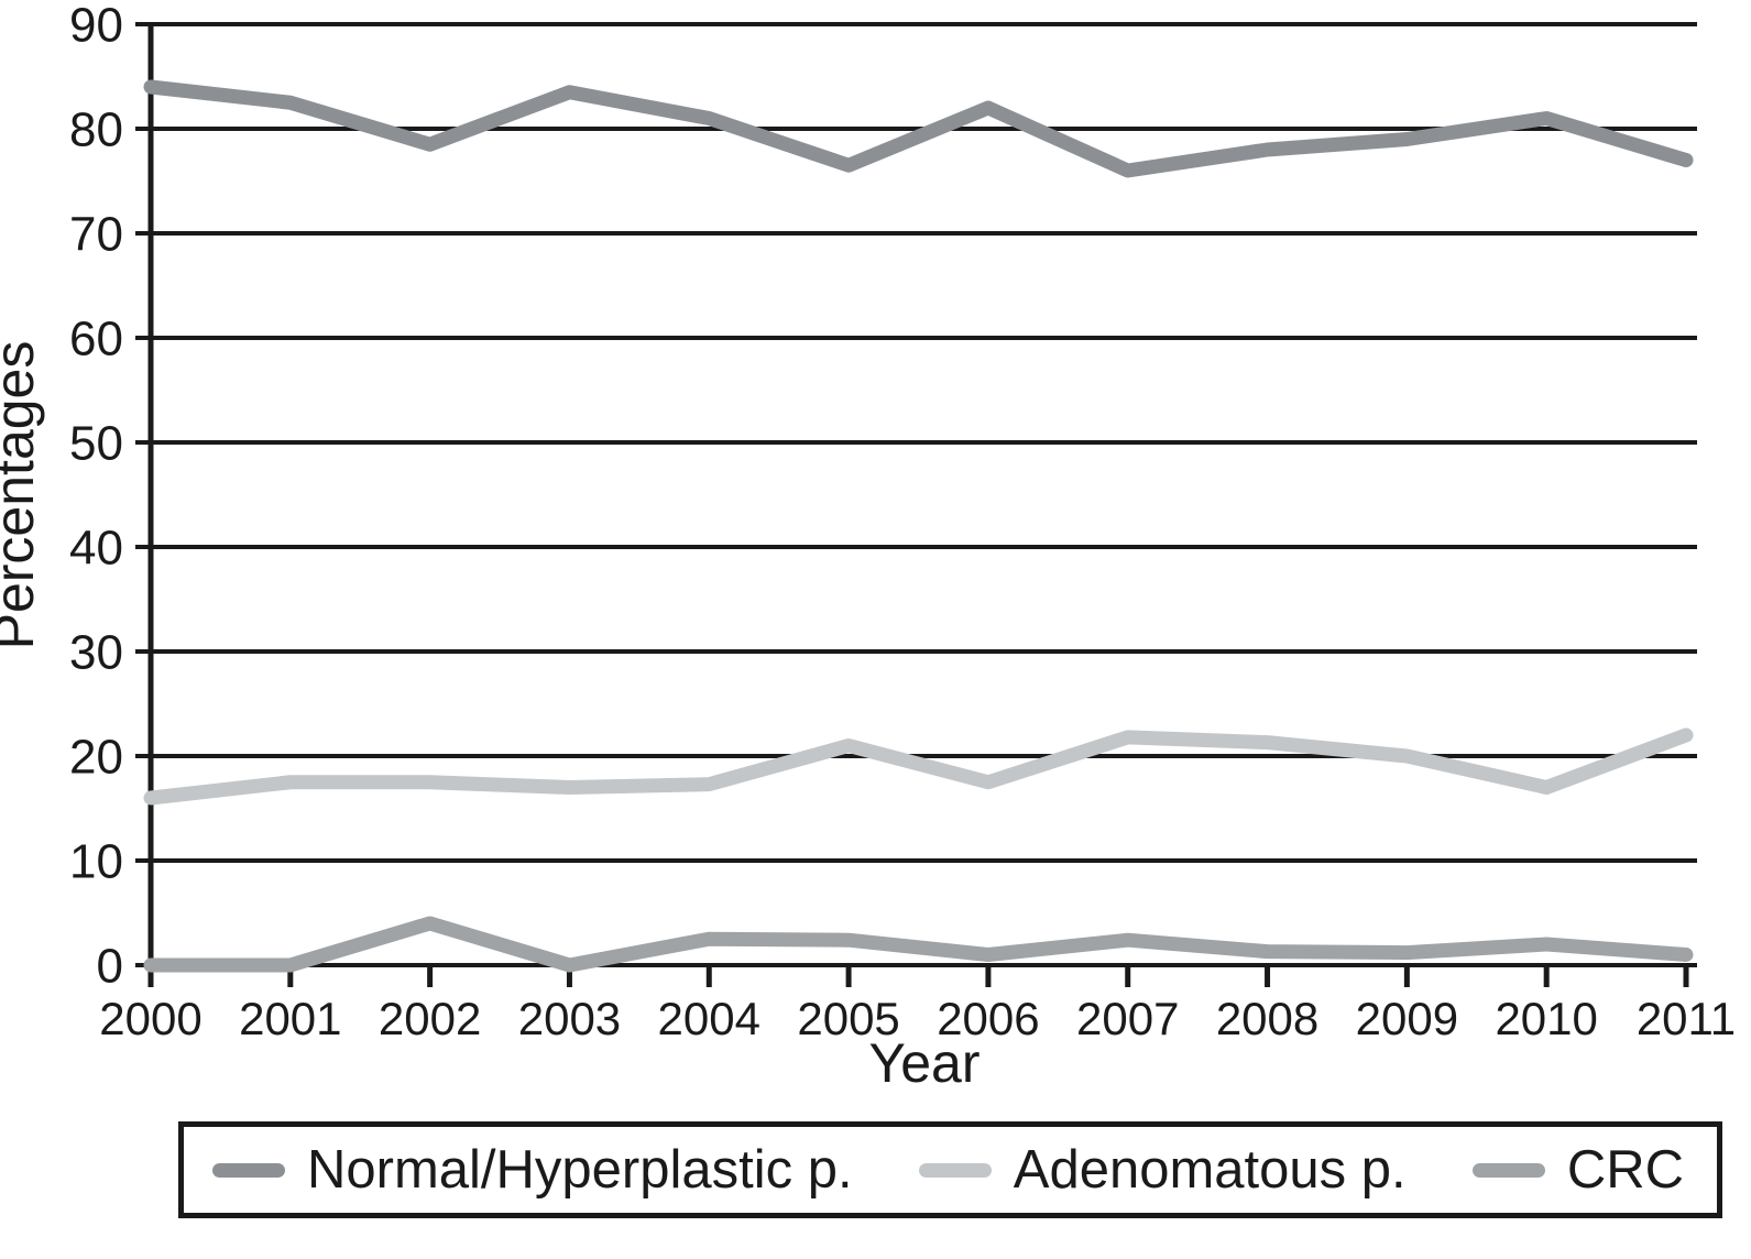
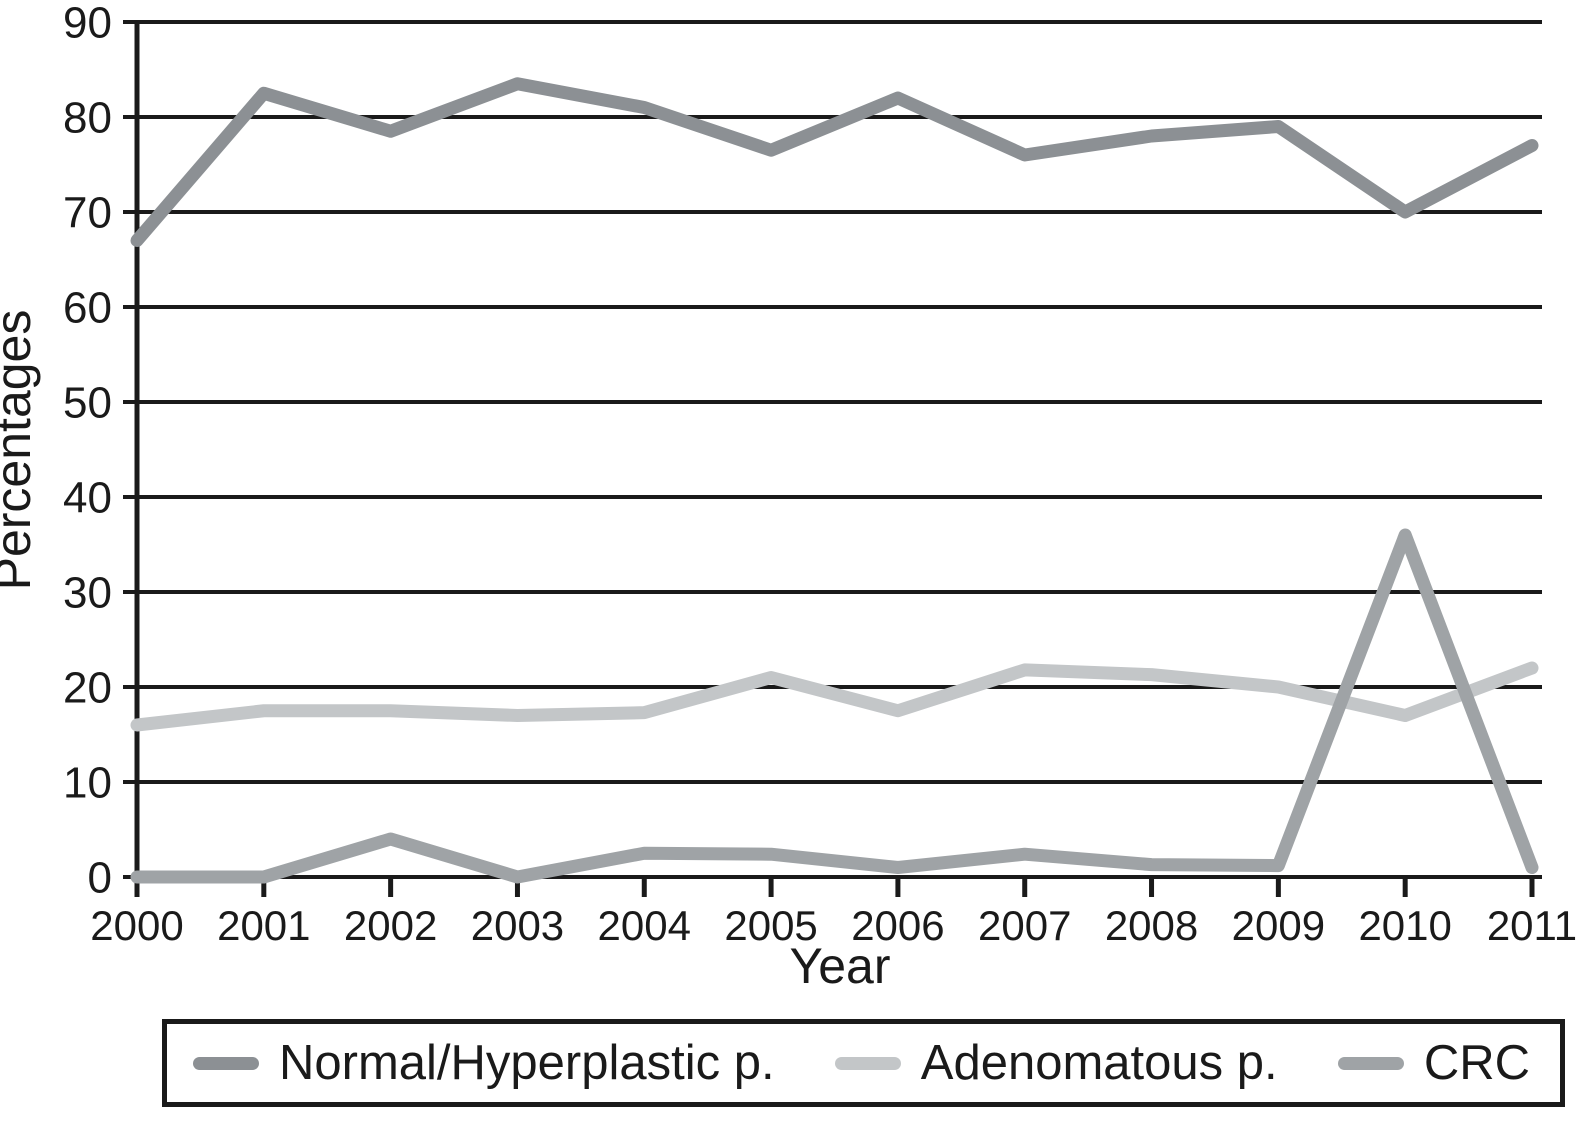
Normal/Hyperplastic p./2000: 84 -> 67
Normal/Hyperplastic p./2010: 81 -> 70
CRC/2010: 2 -> 36
